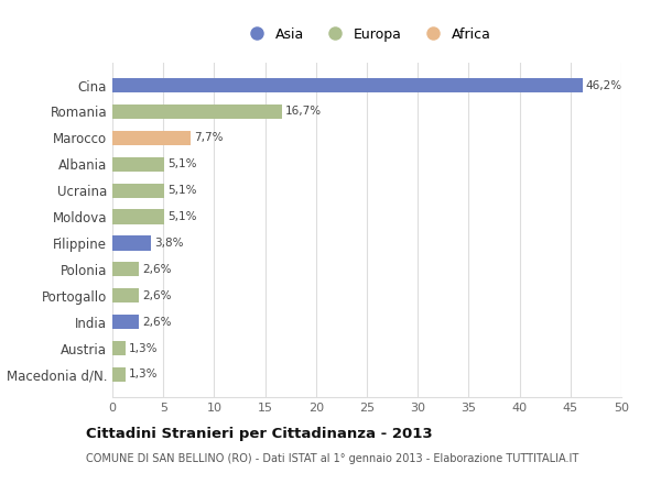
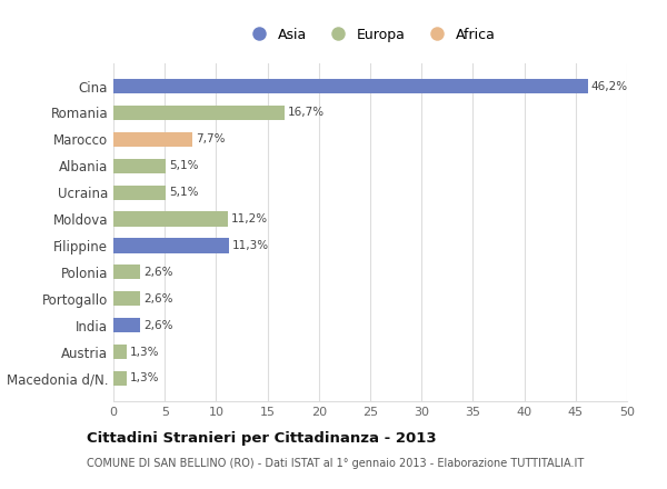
Moldova: 5,1% -> 11,2%
Filippine: 3,8% -> 11,3%
